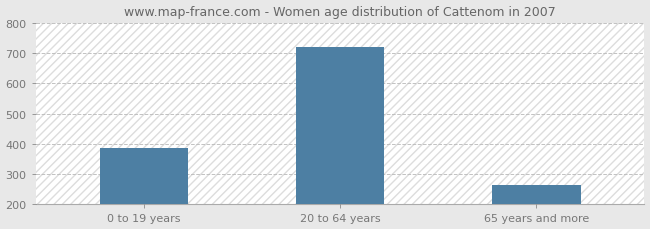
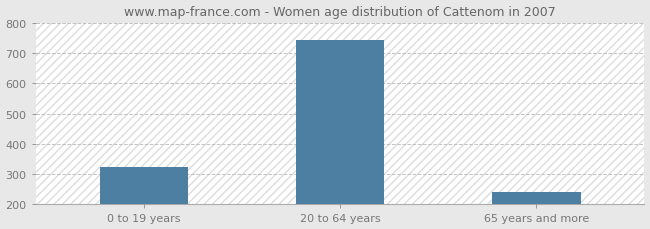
0 to 19 years: 385 -> 325
20 to 64 years: 720 -> 745
65 years and more: 265 -> 242
